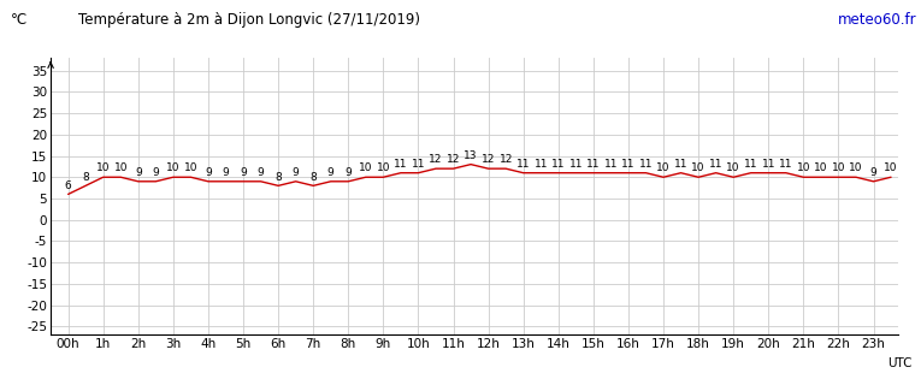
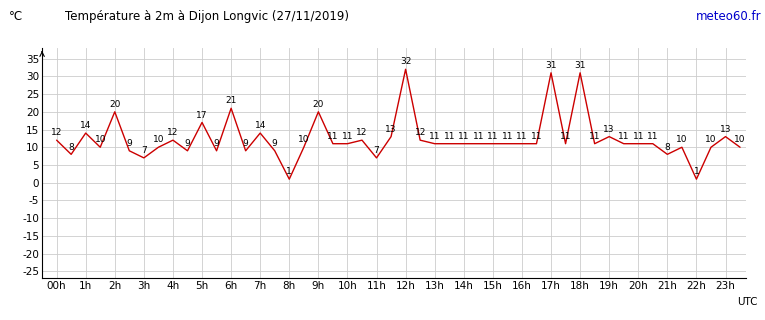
00h: 6 -> 12
1h: 10 -> 14
2h: 9 -> 20
3h: 10 -> 7
4h: 9 -> 12
5h: 9 -> 17
6h: 8 -> 21
7h: 8 -> 14
8h: 9 -> 1
9h: 10 -> 20
11h: 12 -> 7
12h: 12 -> 32
17h: 10 -> 31
18h: 10 -> 31
19h: 10 -> 13
21h: 10 -> 8
22h: 10 -> 1
23h: 9 -> 13
